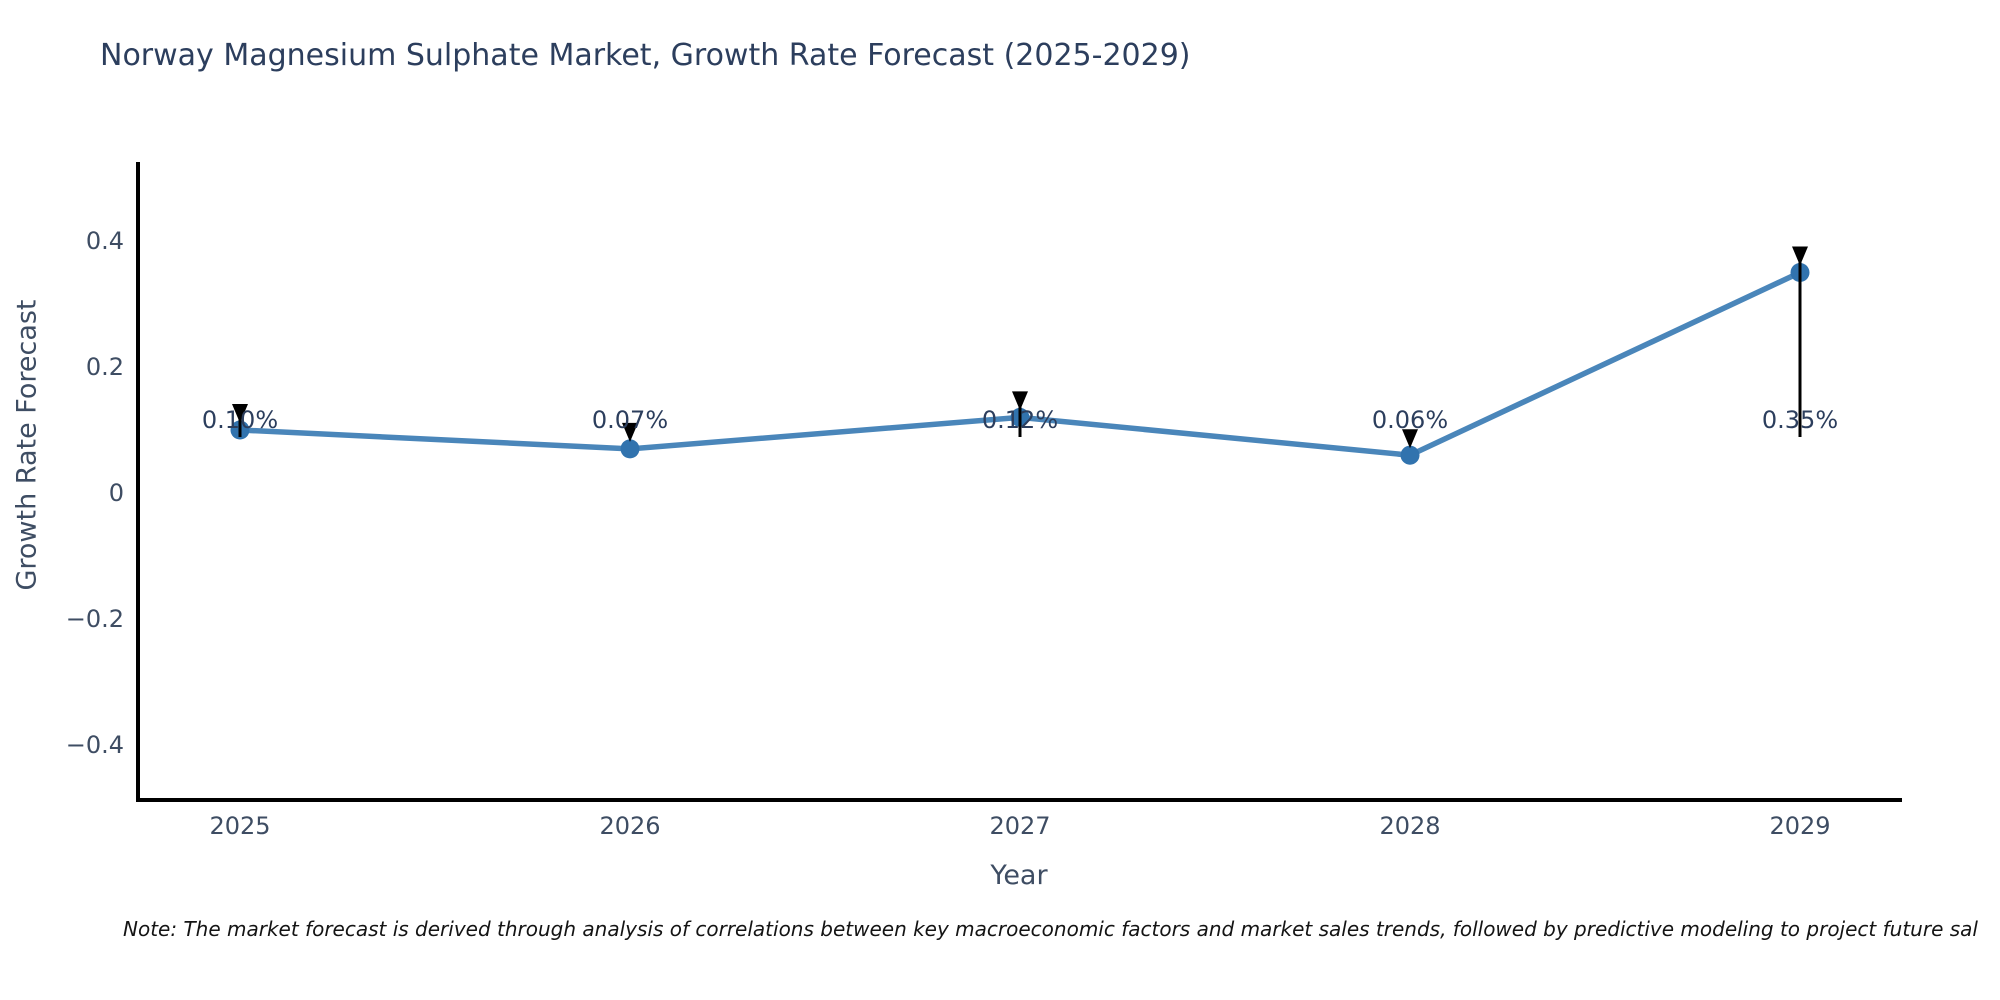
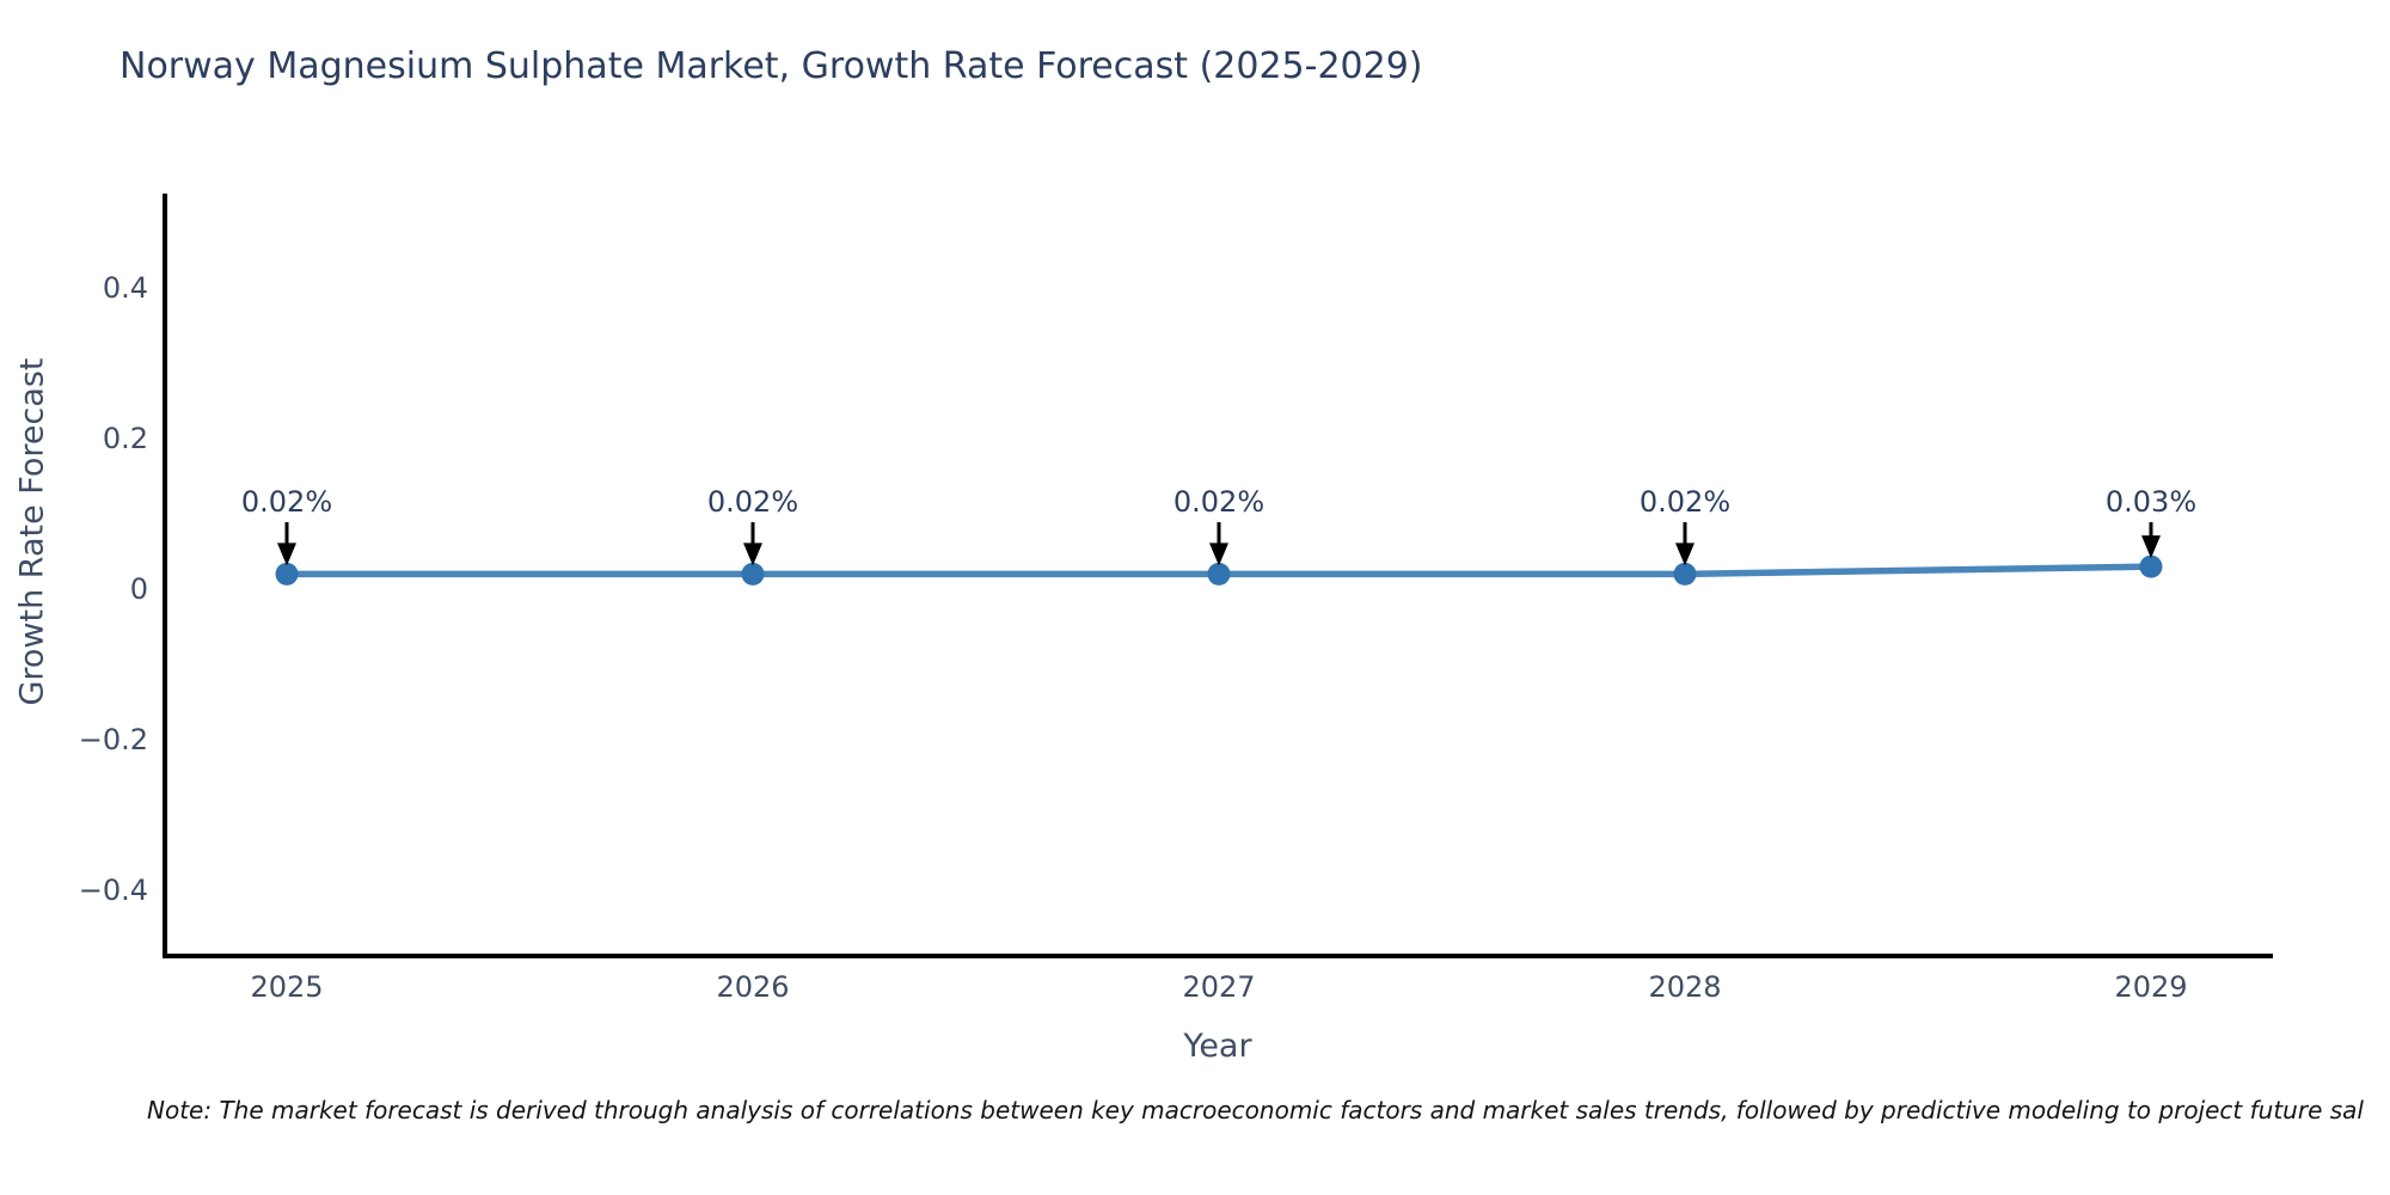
2025: 0.10% -> 0.02%
2026: 0.07% -> 0.02%
2027: 0.12% -> 0.02%
2028: 0.06% -> 0.02%
2029: 0.35% -> 0.03%
